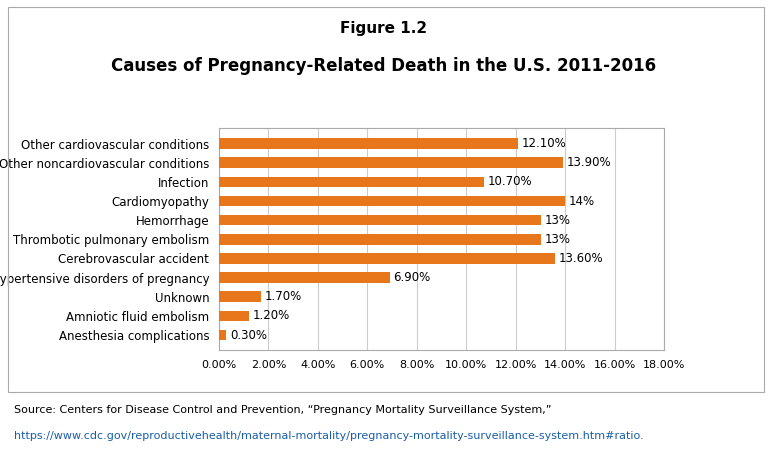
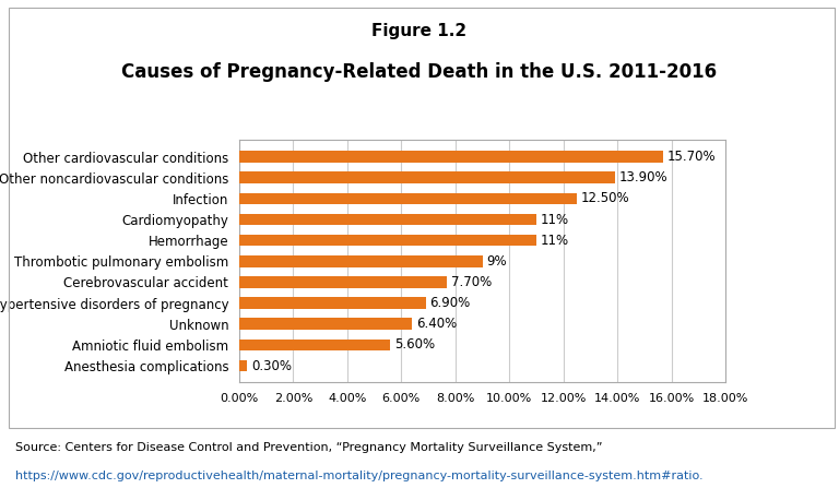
Other cardiovascular conditions: 12.10% -> 15.70%
Infection: 10.70% -> 12.50%
Cardiomyopathy: 14% -> 11%
Hemorrhage: 13% -> 11%
Thrombotic pulmonary embolism: 13% -> 9%
Cerebrovascular accident: 13.60% -> 7.70%
Unknown: 1.70% -> 6.40%
Amniotic fluid embolism: 1.20% -> 5.60%
